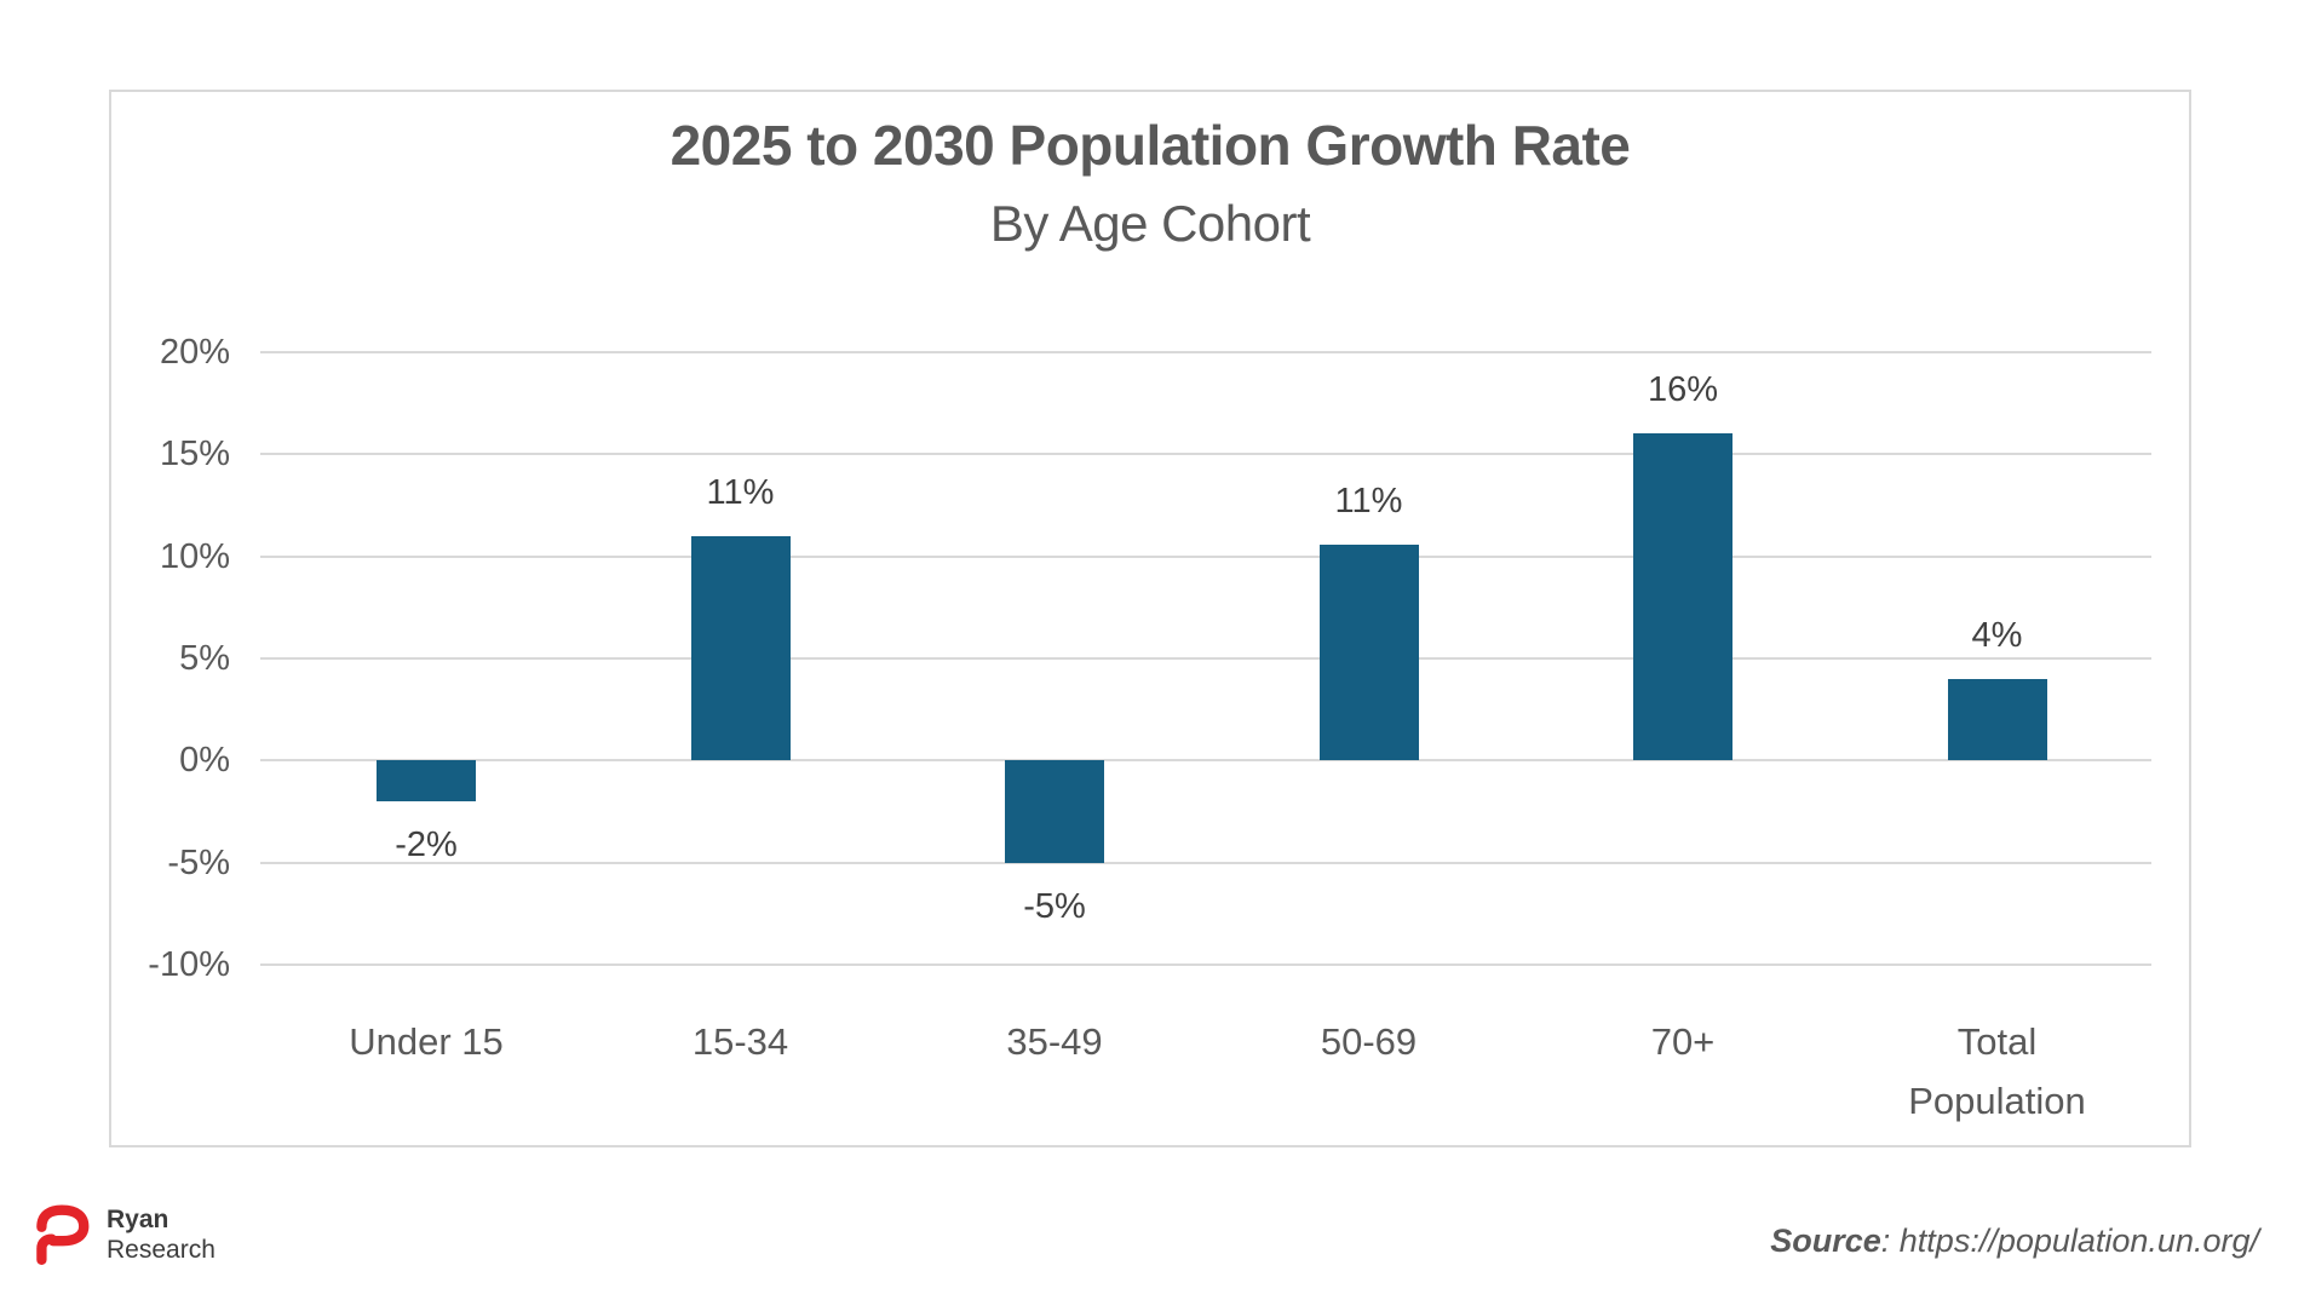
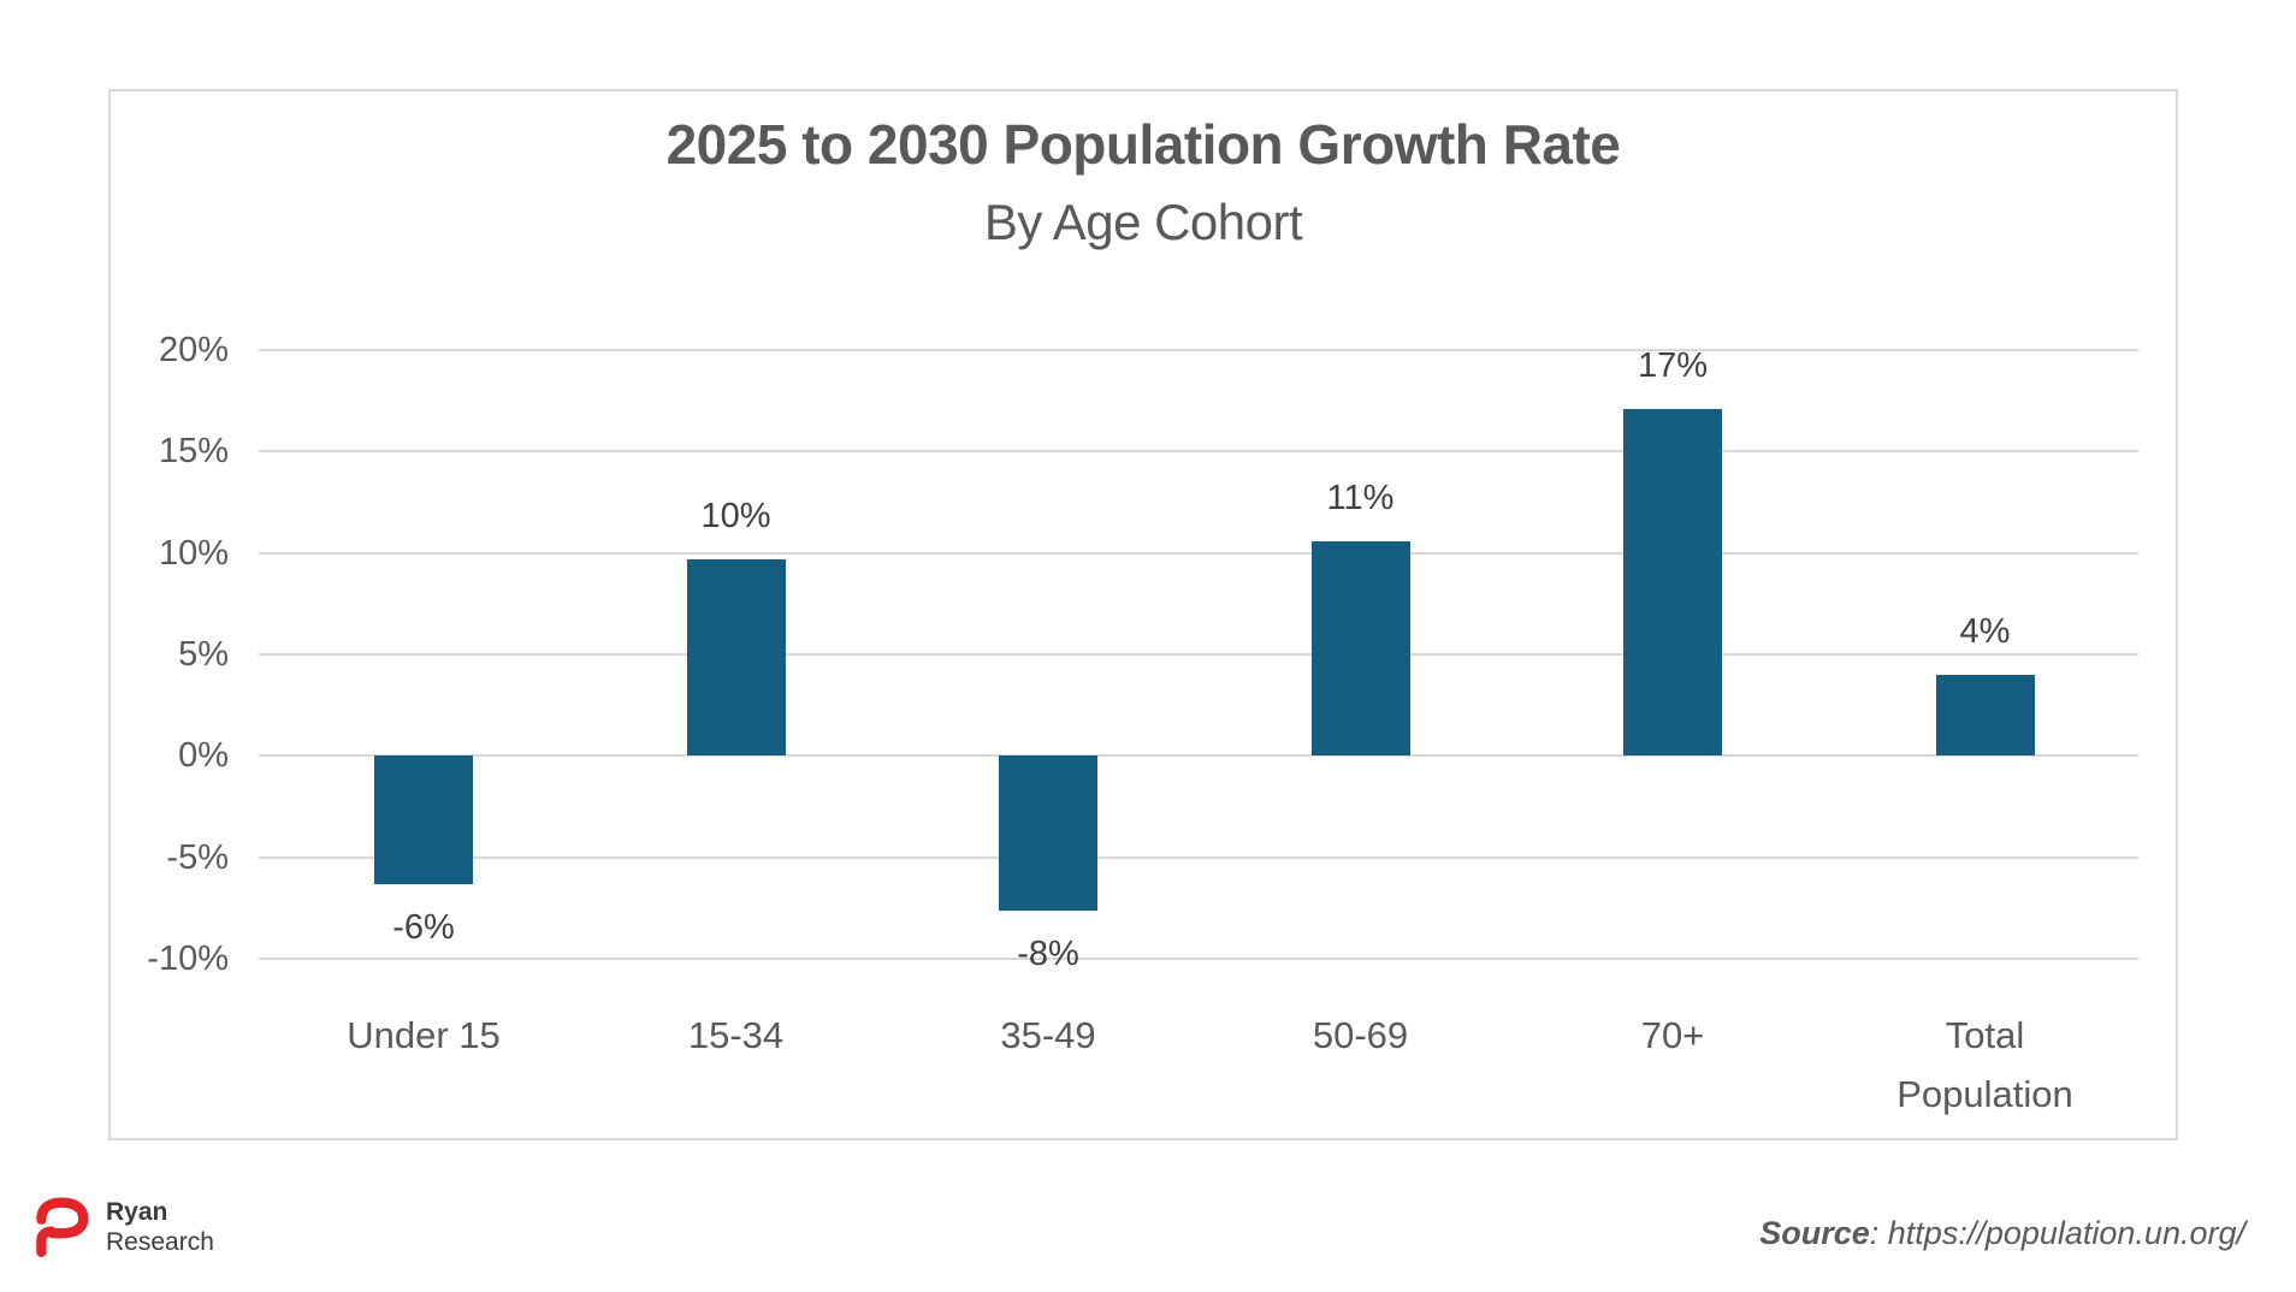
Under 15: -2% -> -6%
15-34: 11% -> 10%
35-49: -5% -> -8%
70+: 16% -> 17%
